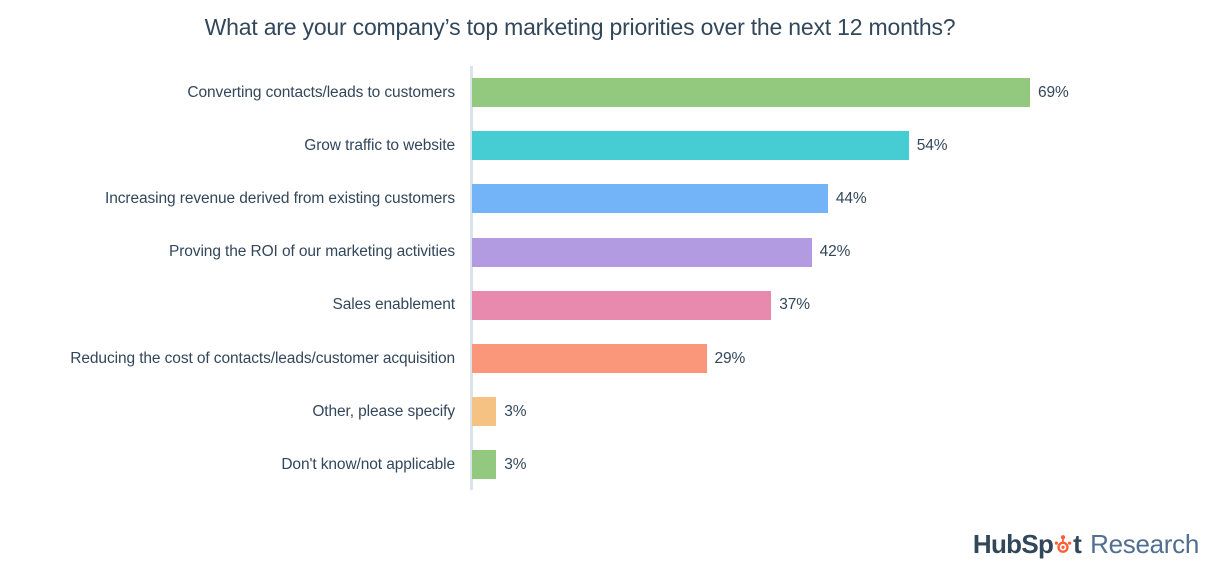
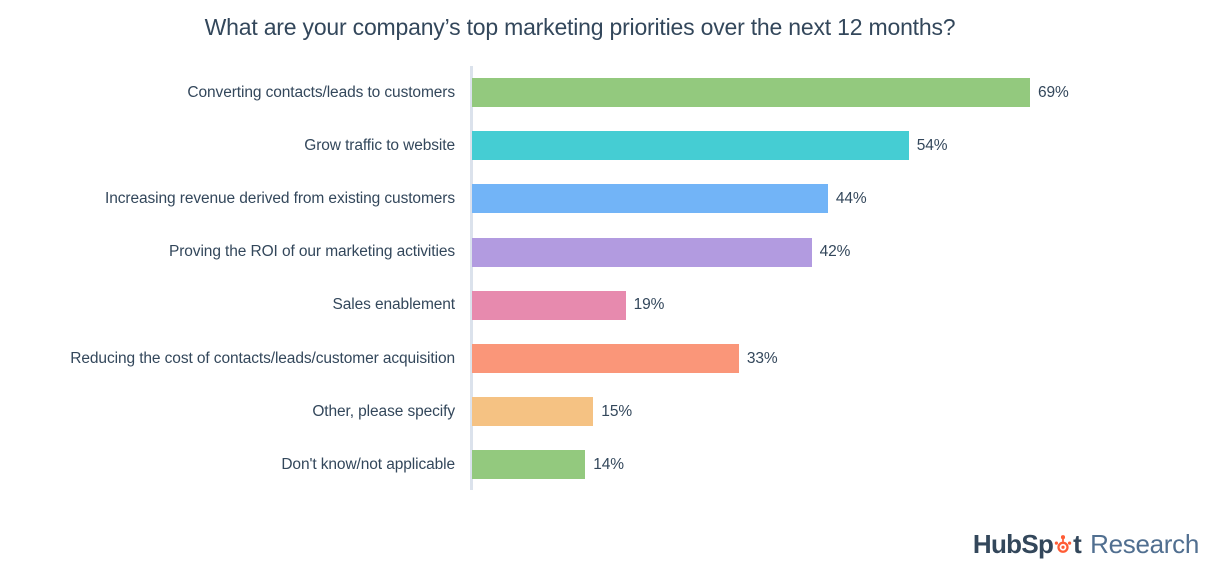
Sales enablement: 37% -> 19%
Reducing the cost of contacts/leads/customer acquisition: 29% -> 33%
Other, please specify: 3% -> 15%
Don't know/not applicable: 3% -> 14%
